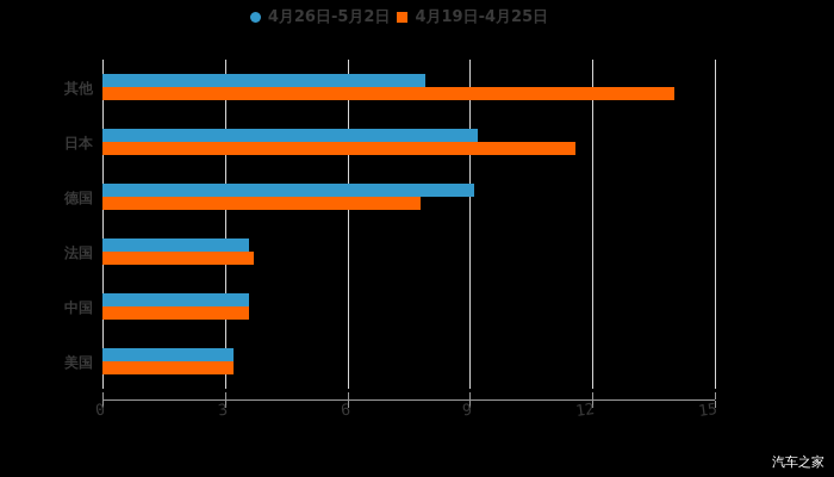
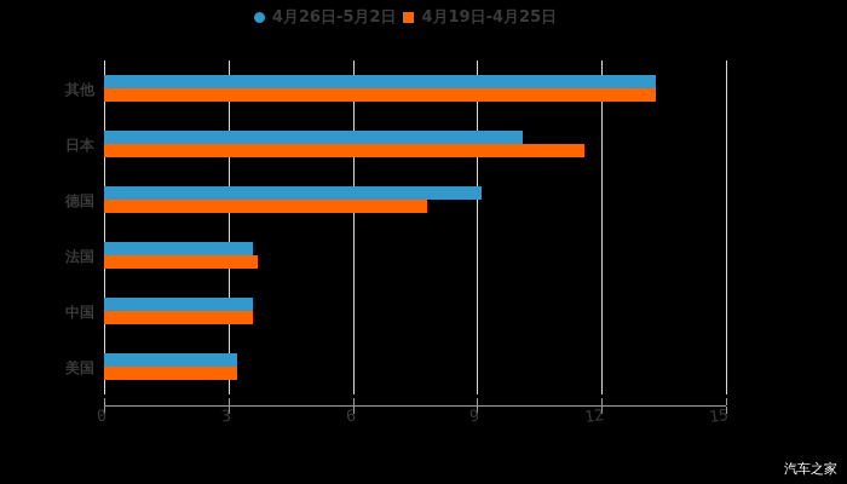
4月26日-5月2日/其他: 7.9 -> 13.3
4月19日-4月25日/其他: 14.0 -> 13.3
4月26日-5月2日/日本: 9.2 -> 10.1
